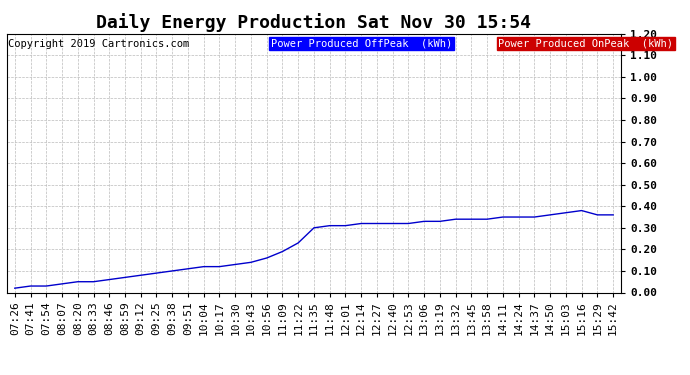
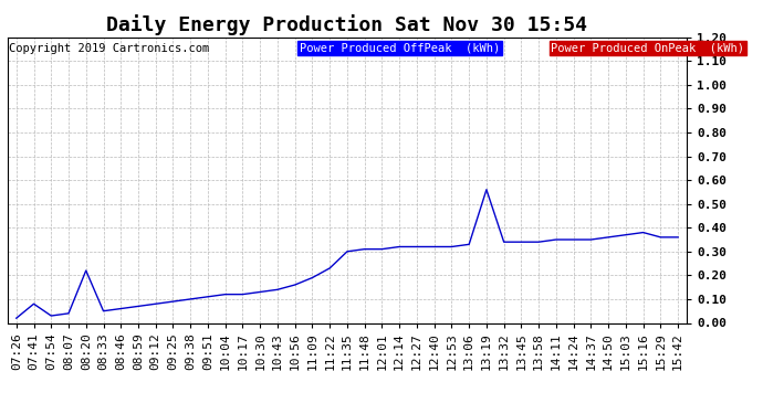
07:41: 0.03 -> 0.08
08:20: 0.05 -> 0.22
13:19: 0.33 -> 0.56
